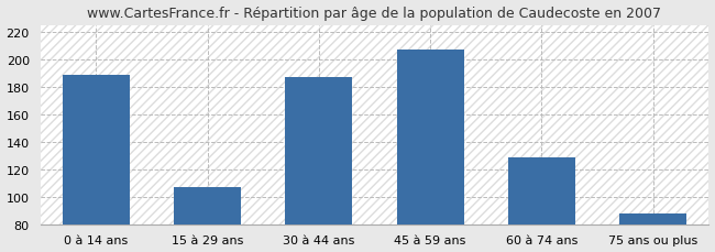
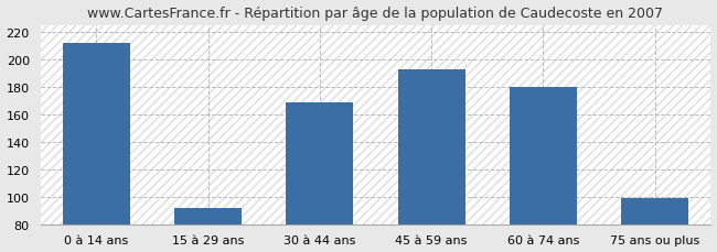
0 à 14 ans: 189 -> 212
15 à 29 ans: 107 -> 92
30 à 44 ans: 187 -> 169
45 à 59 ans: 207 -> 193
60 à 74 ans: 129 -> 180
75 ans ou plus: 88 -> 99
